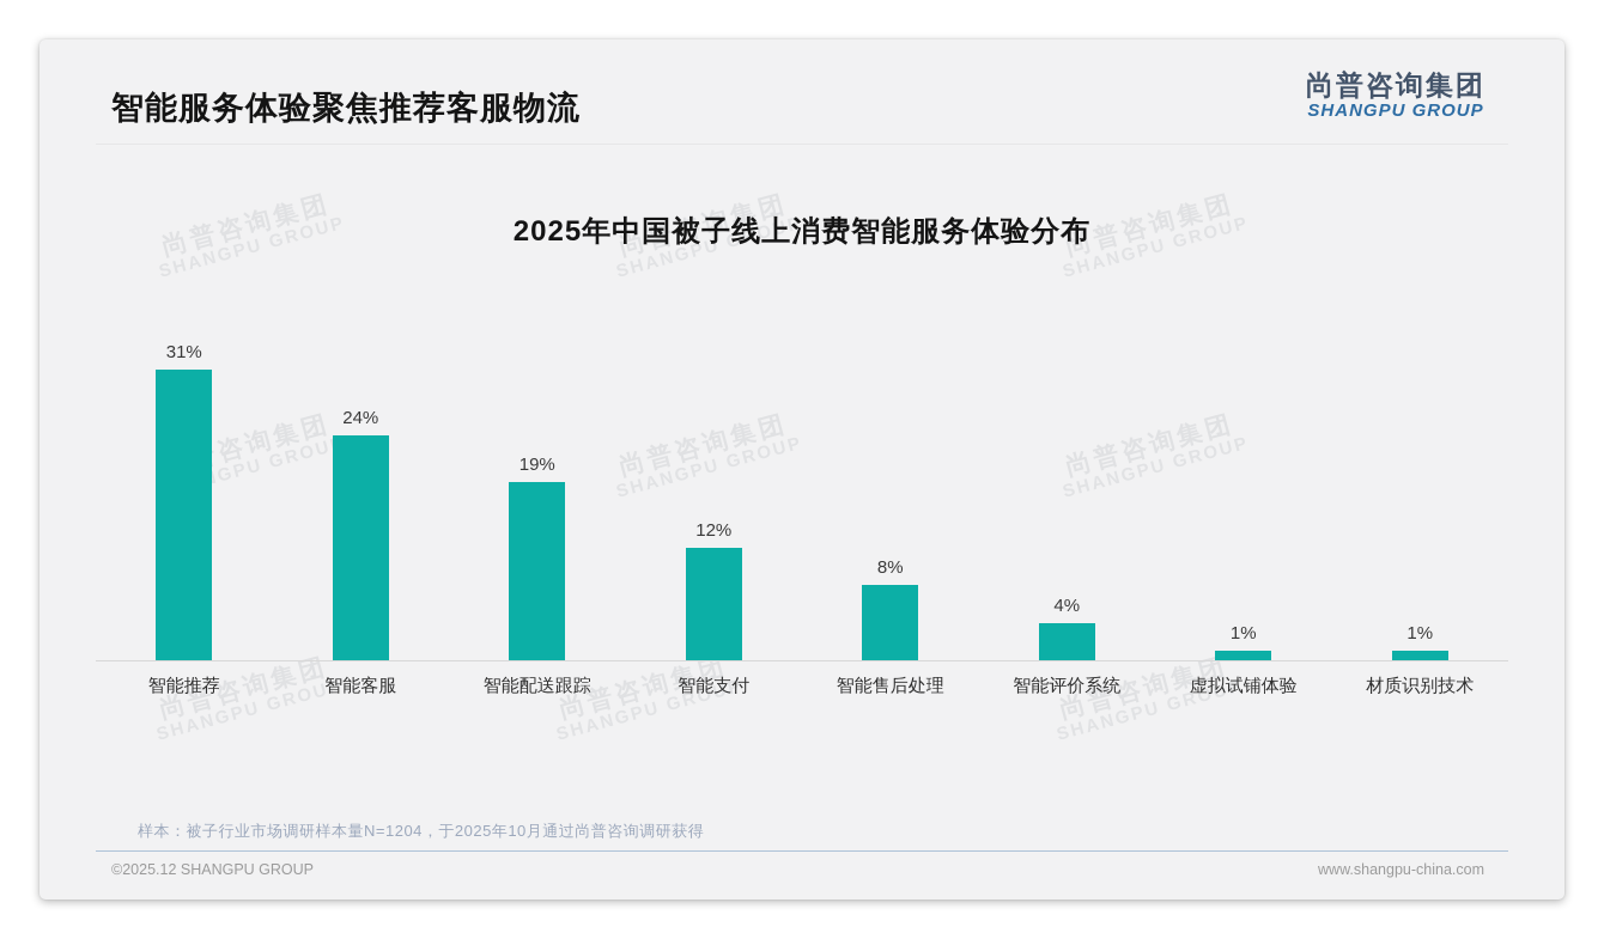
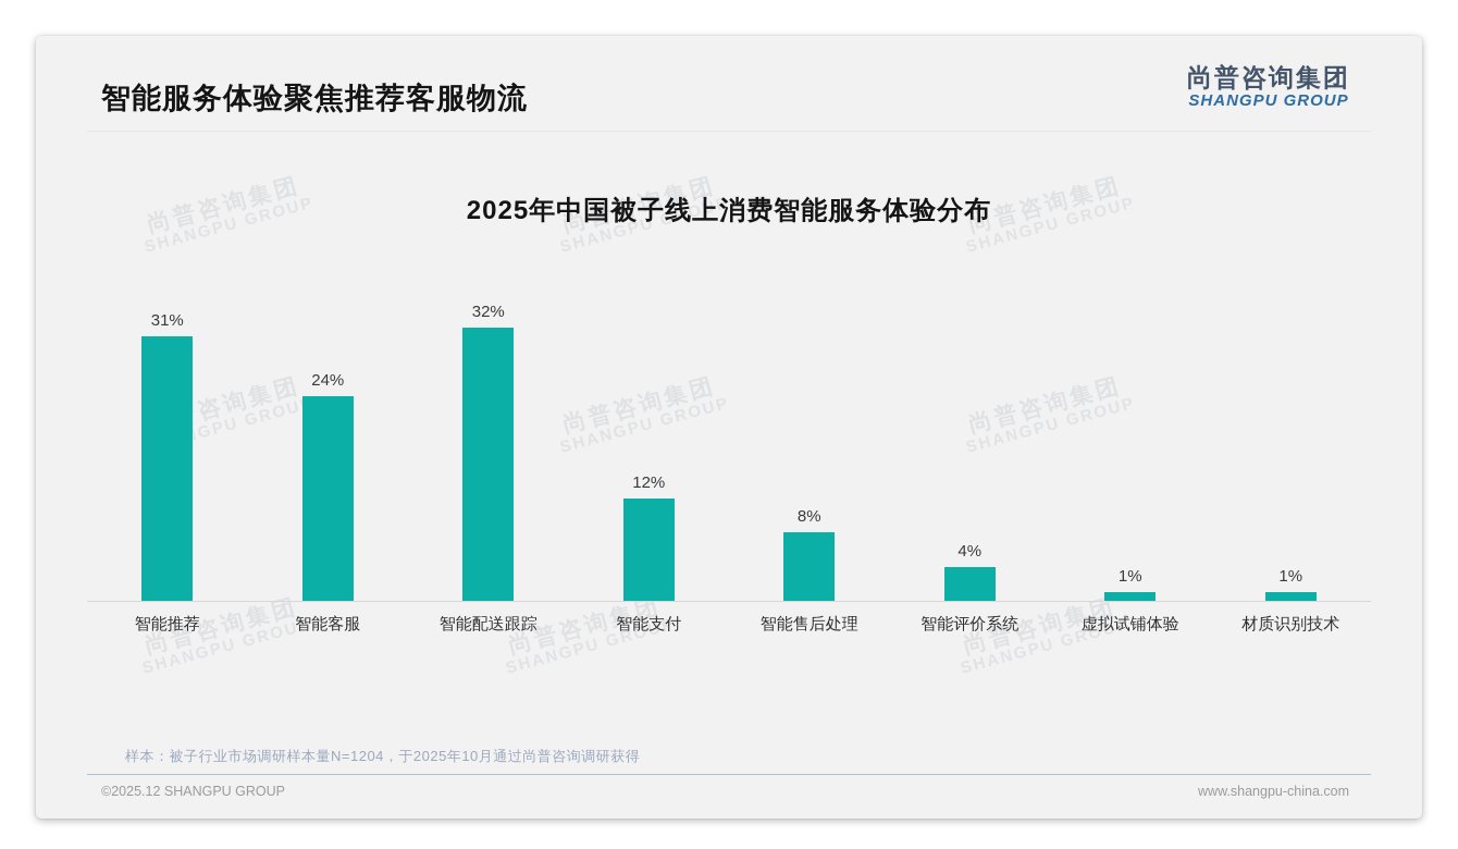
智能配送跟踪: 19% -> 32%
